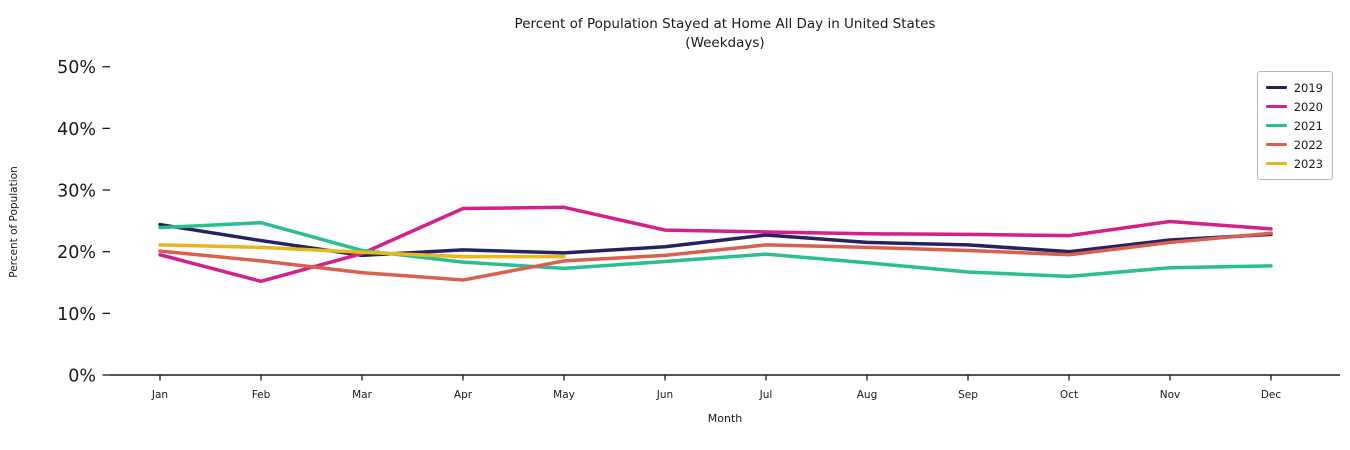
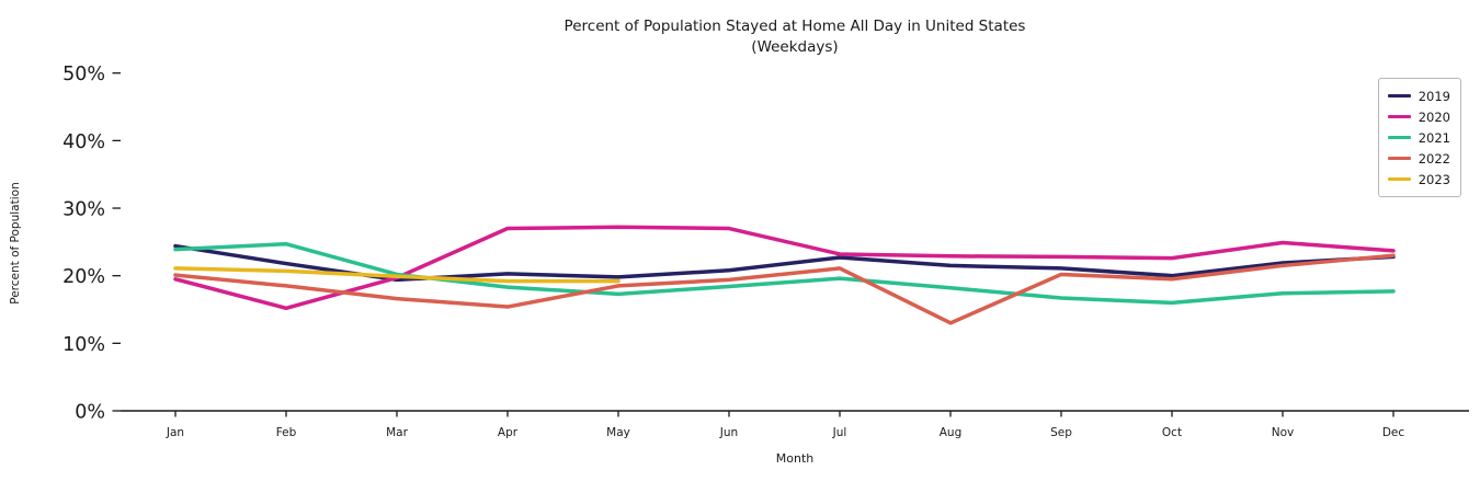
2020/Jun: 24% -> 27%
2022/Aug: 21% -> 13%
